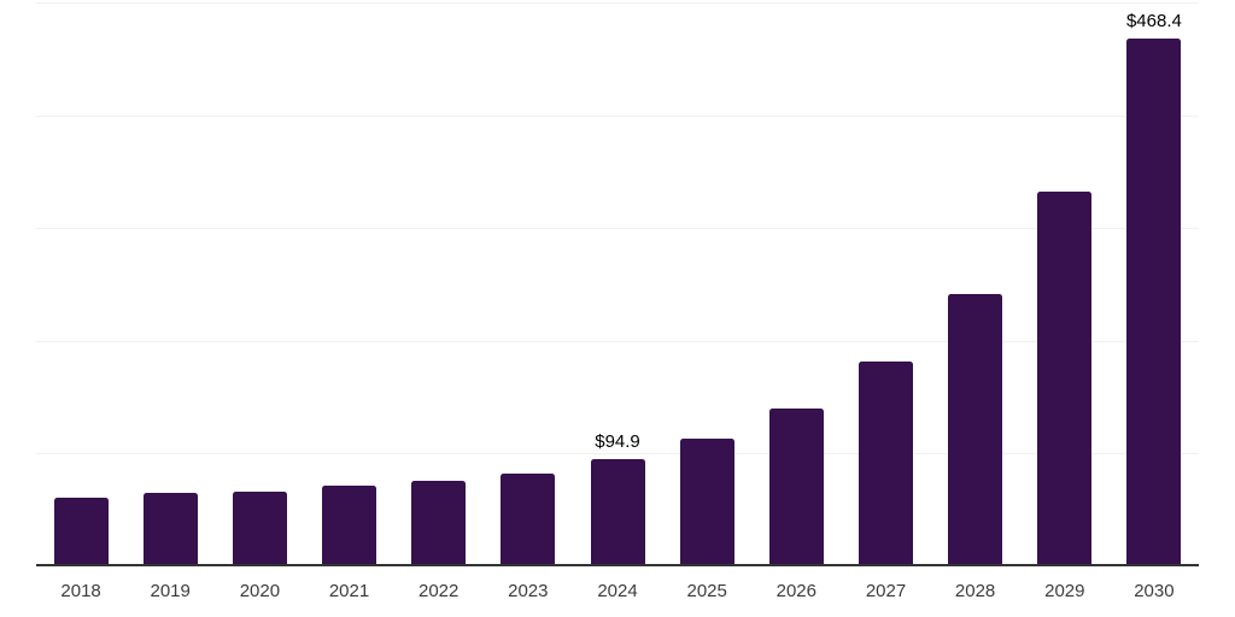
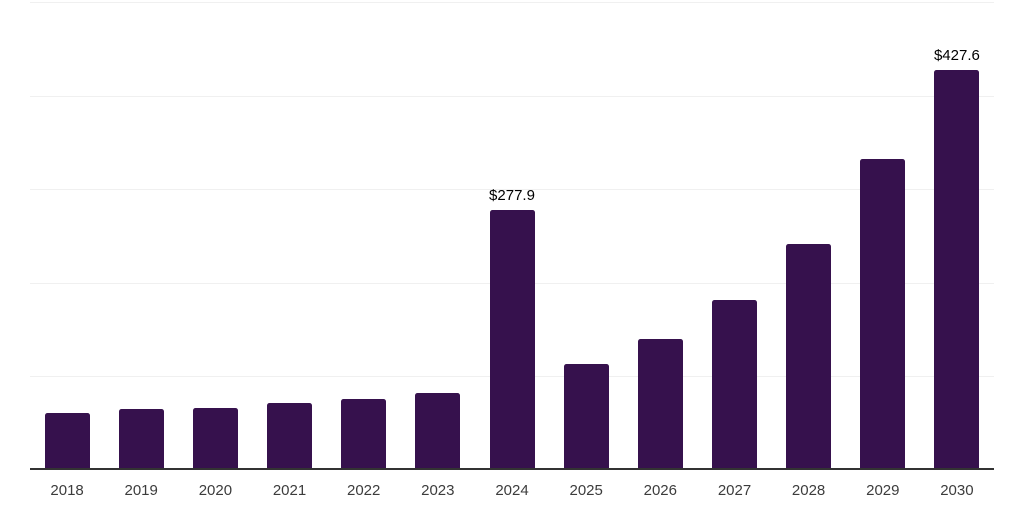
2024: $94.9 -> $277.9
2030: $468.4 -> $427.6
